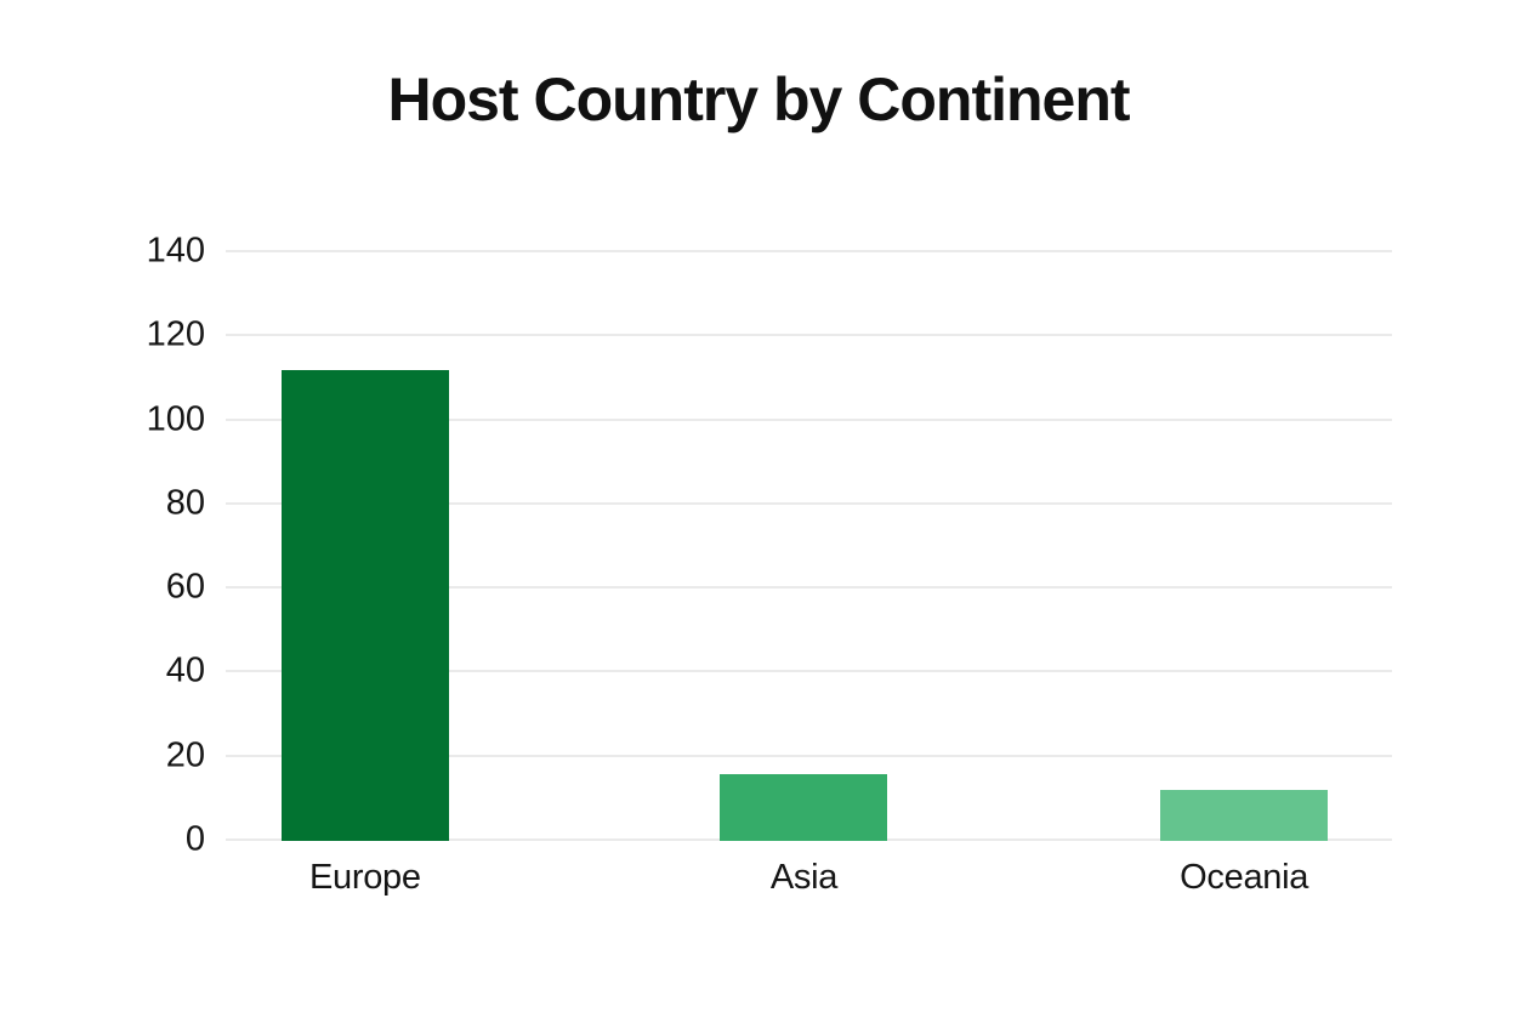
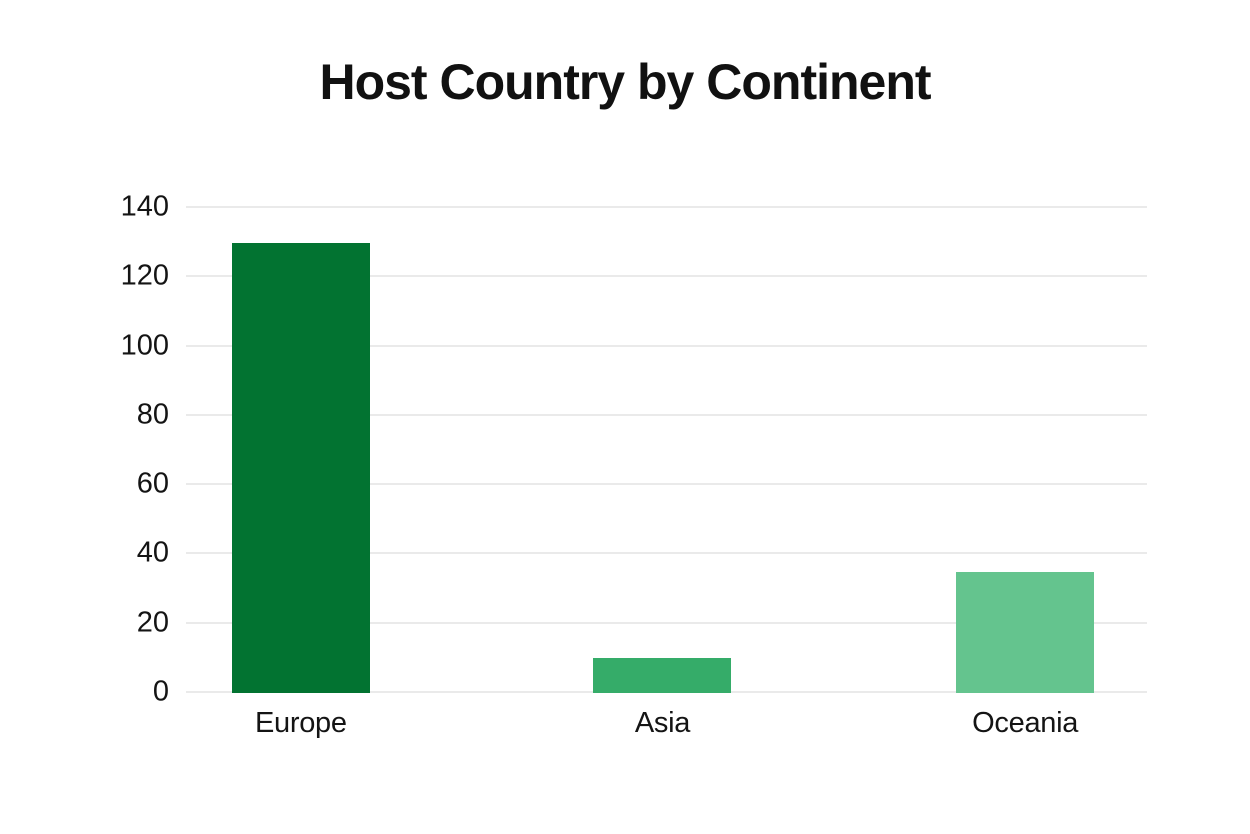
Europe: 112 -> 130
Asia: 16 -> 10
Oceania: 12 -> 35
